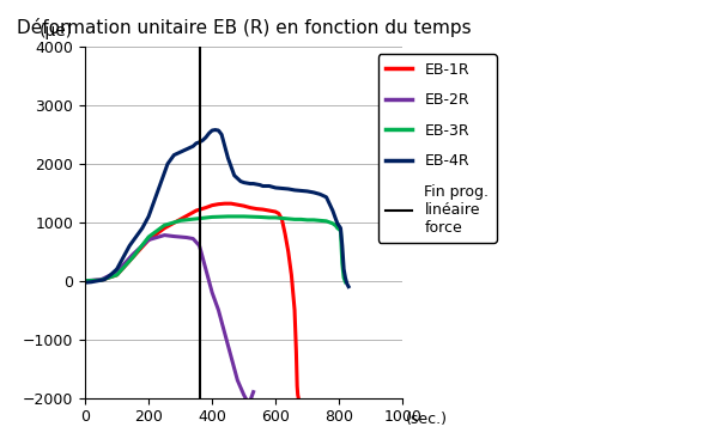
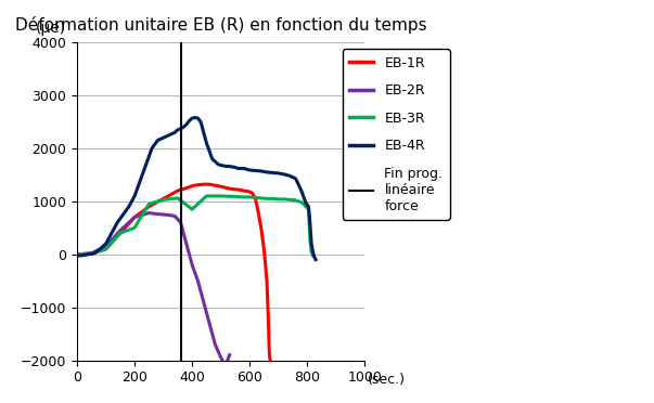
EB-3R/200: 750 -> 500
EB-3R/400: 1090 -> 850
